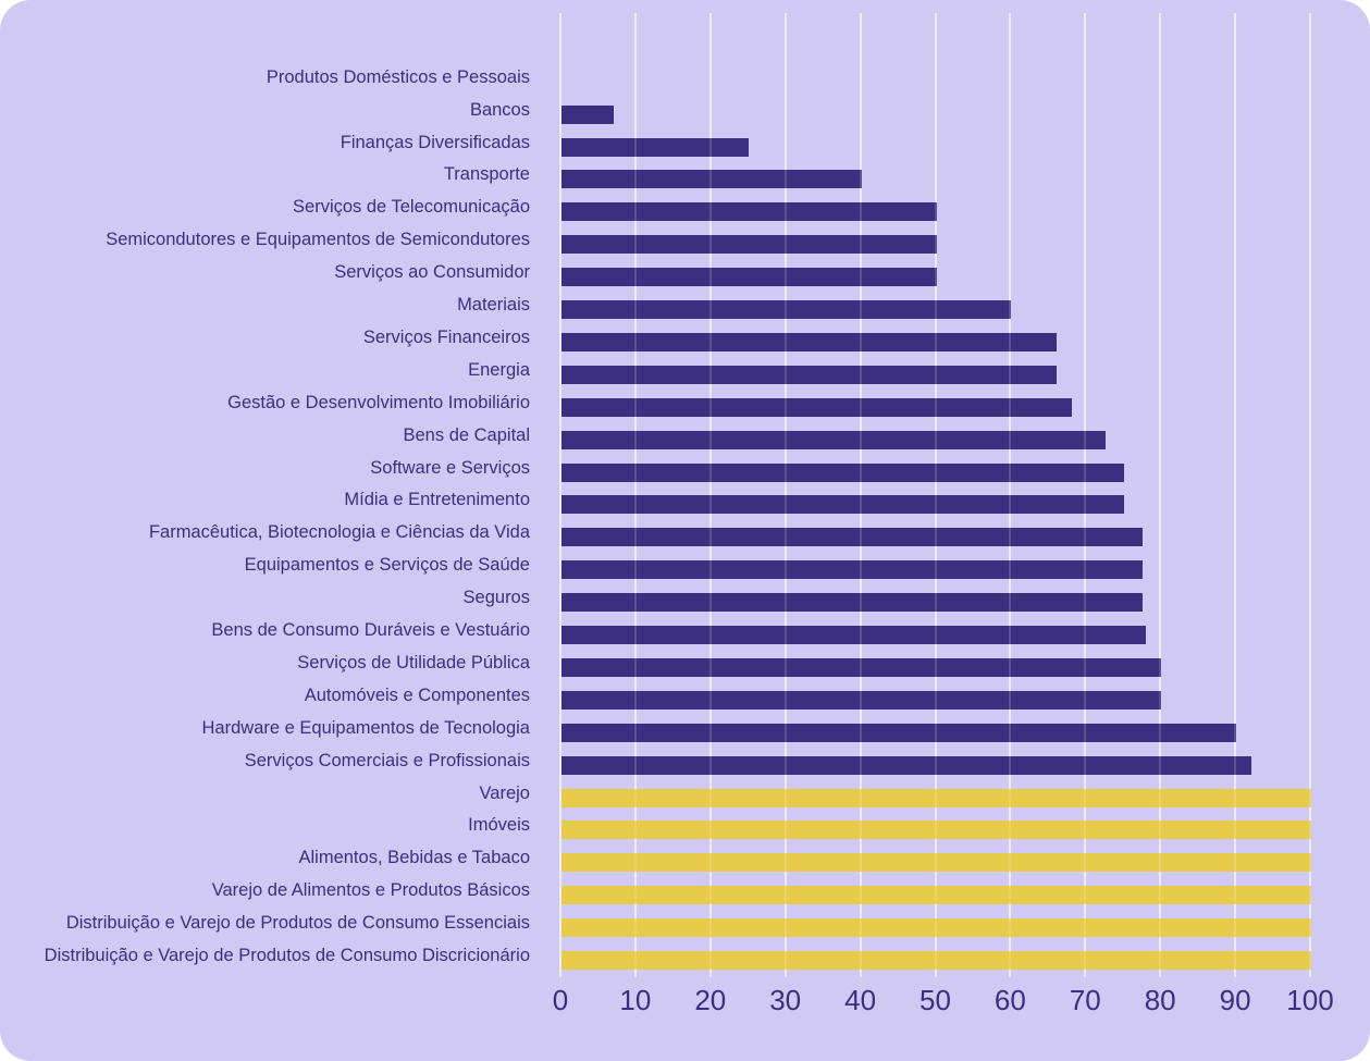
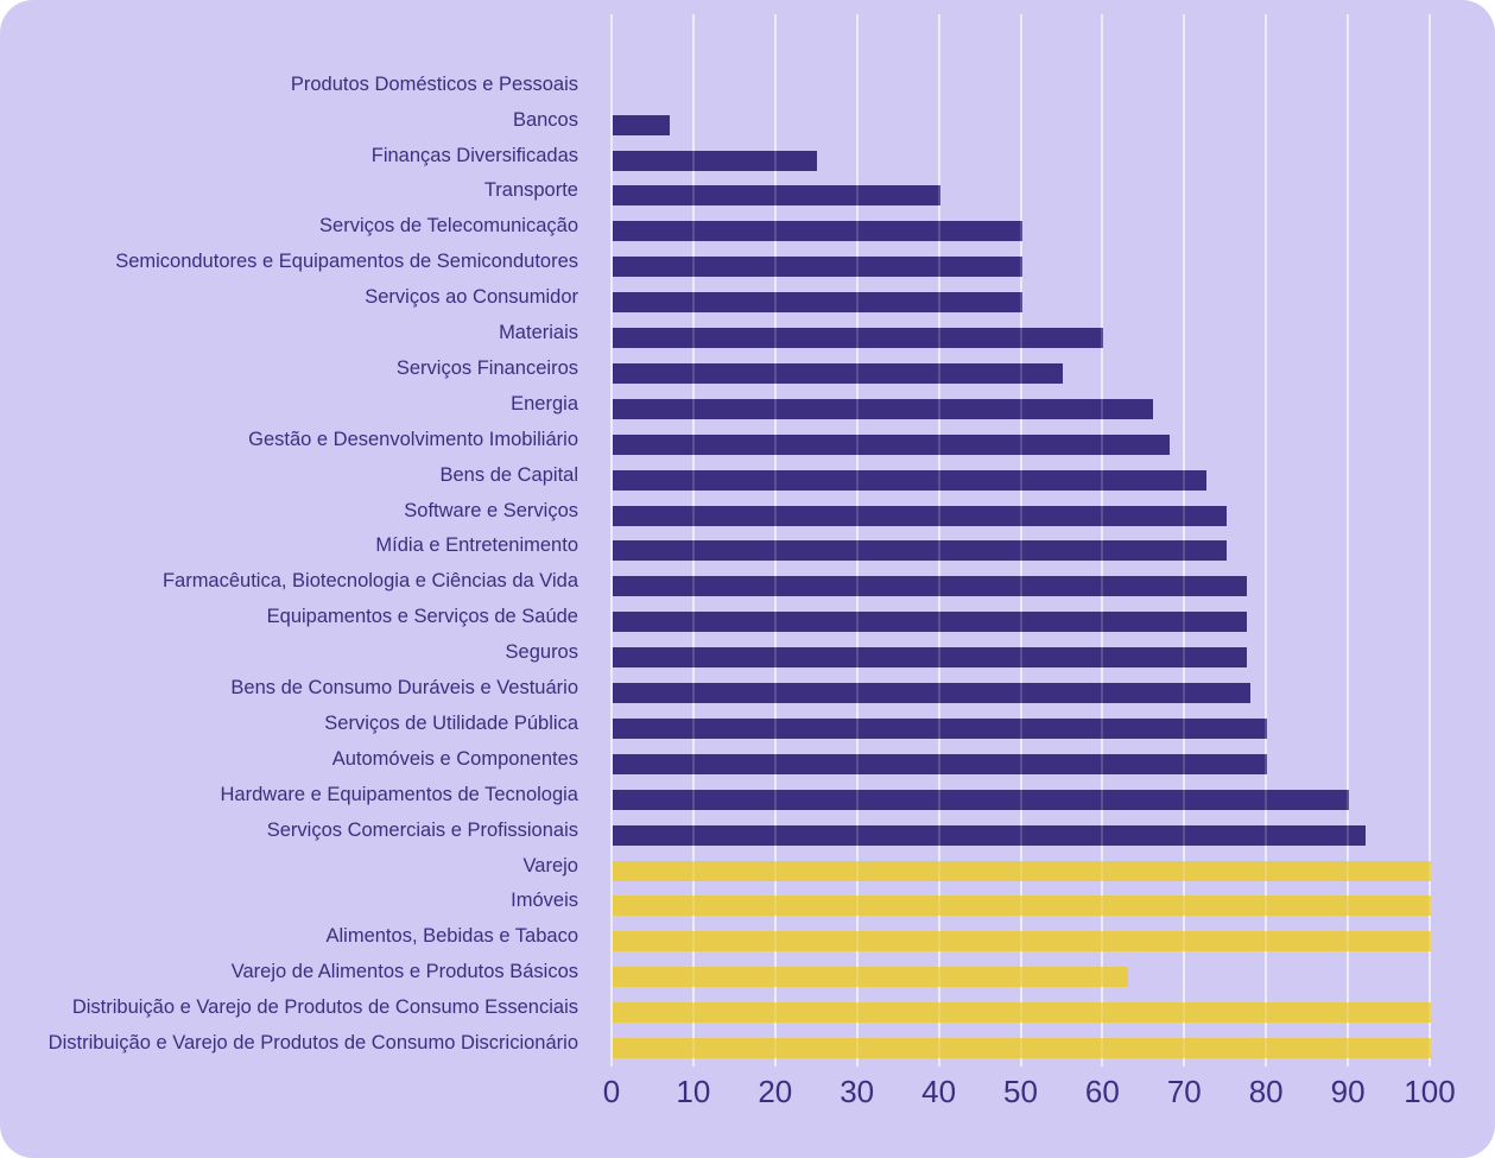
Serviços Financeiros: 66 -> 55
Varejo de Alimentos e Produtos Básicos: 100 -> 63
